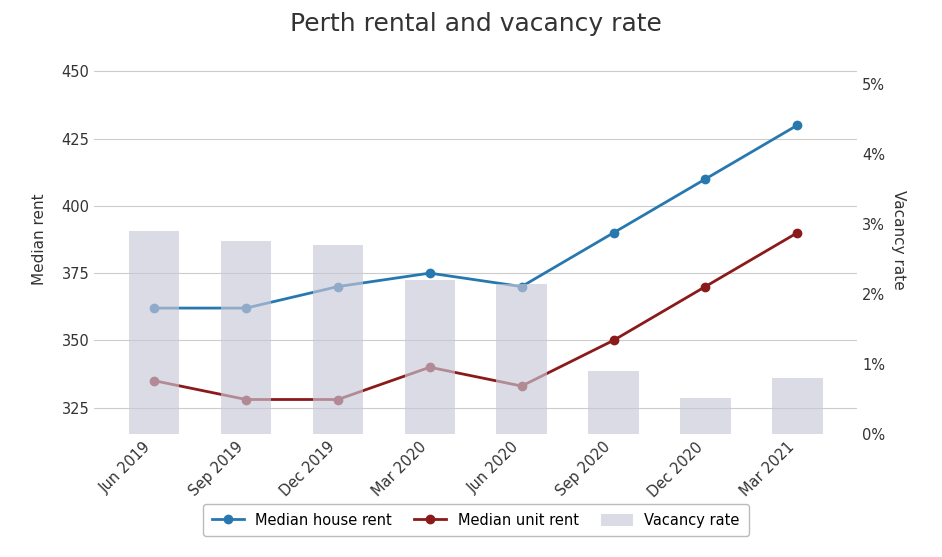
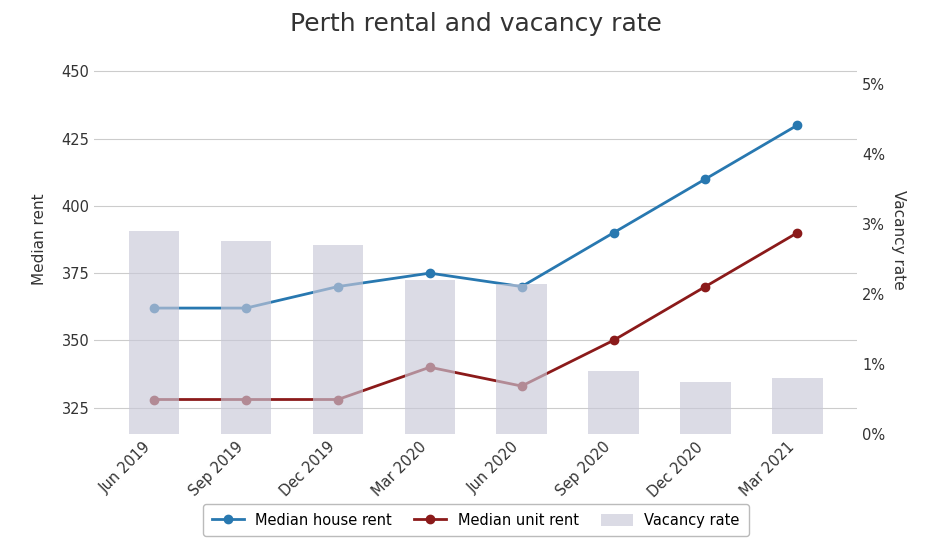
Median unit rent/Jun 2019: 335 -> 328
Vacancy rate/Dec 2020: 0.52% -> 0.75%
